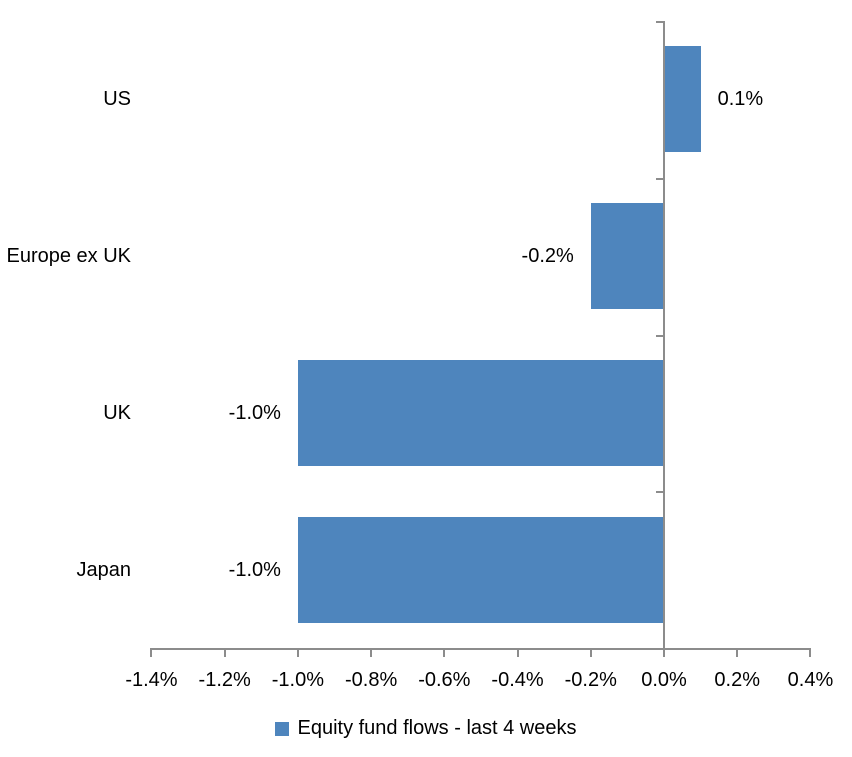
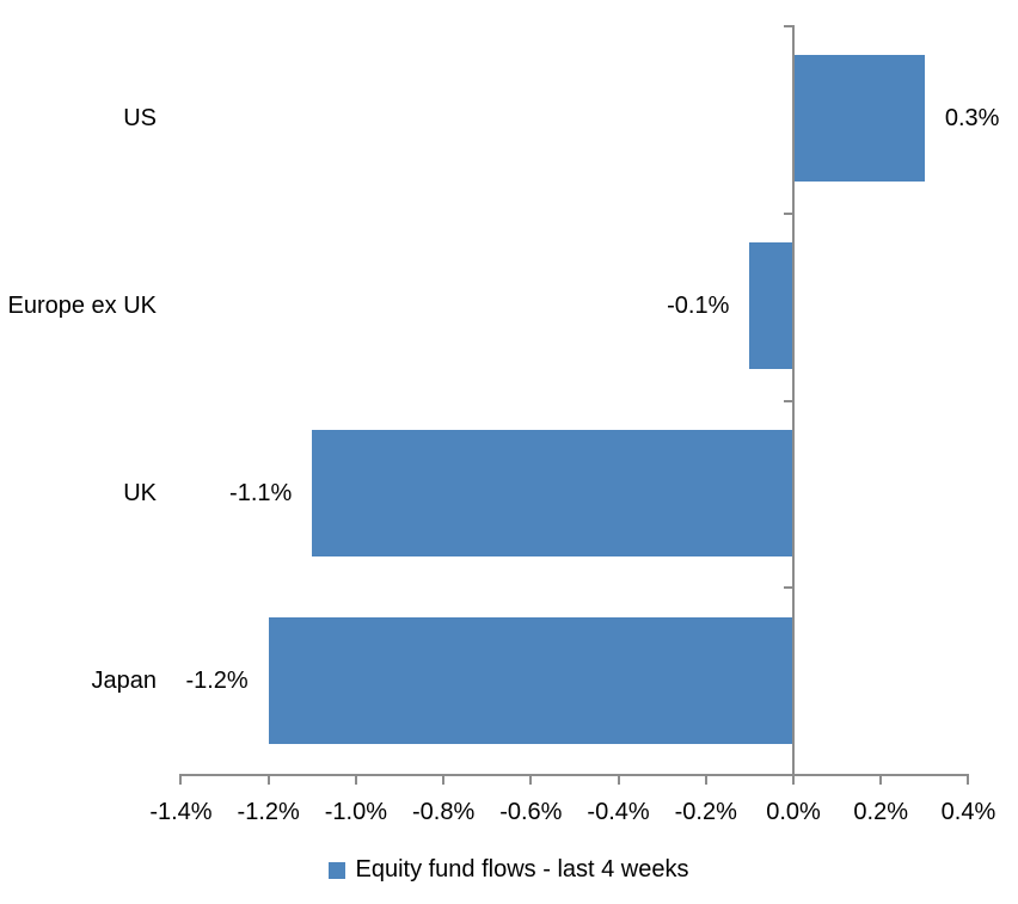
US: 0.1% -> 0.3%
Europe ex UK: -0.2% -> -0.1%
UK: -1.0% -> -1.1%
Japan: -1.0% -> -1.2%
